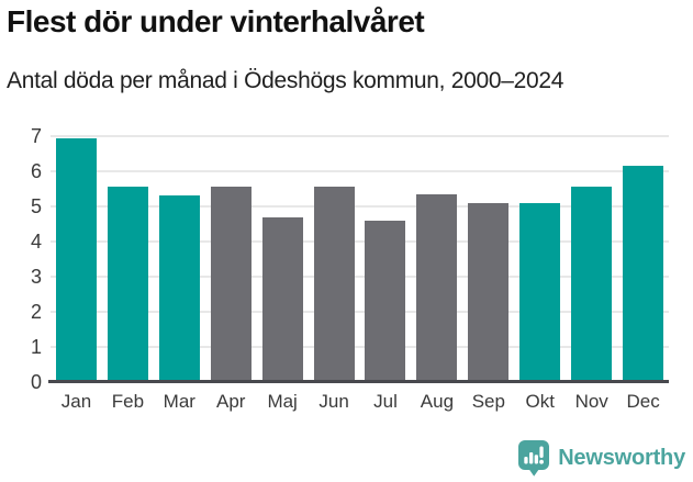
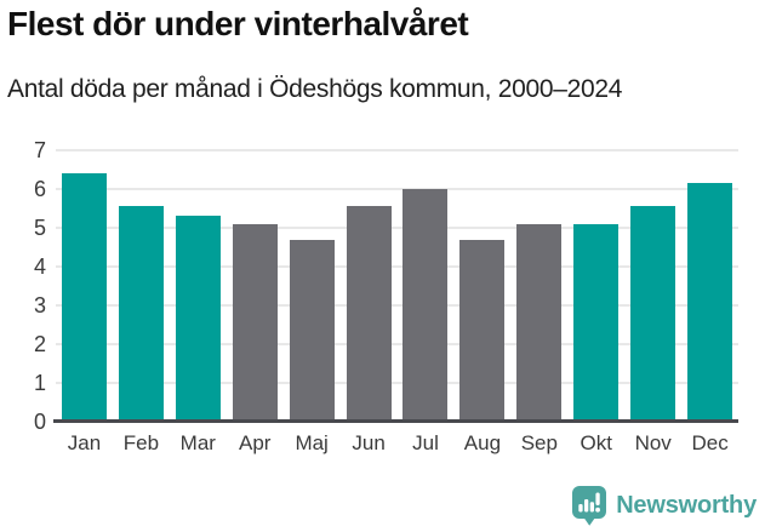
Jan: 7.0 -> 6.4
Apr: 5.5 -> 5.1
Jul: 4.6 -> 6.0
Aug: 5.3 -> 4.7
